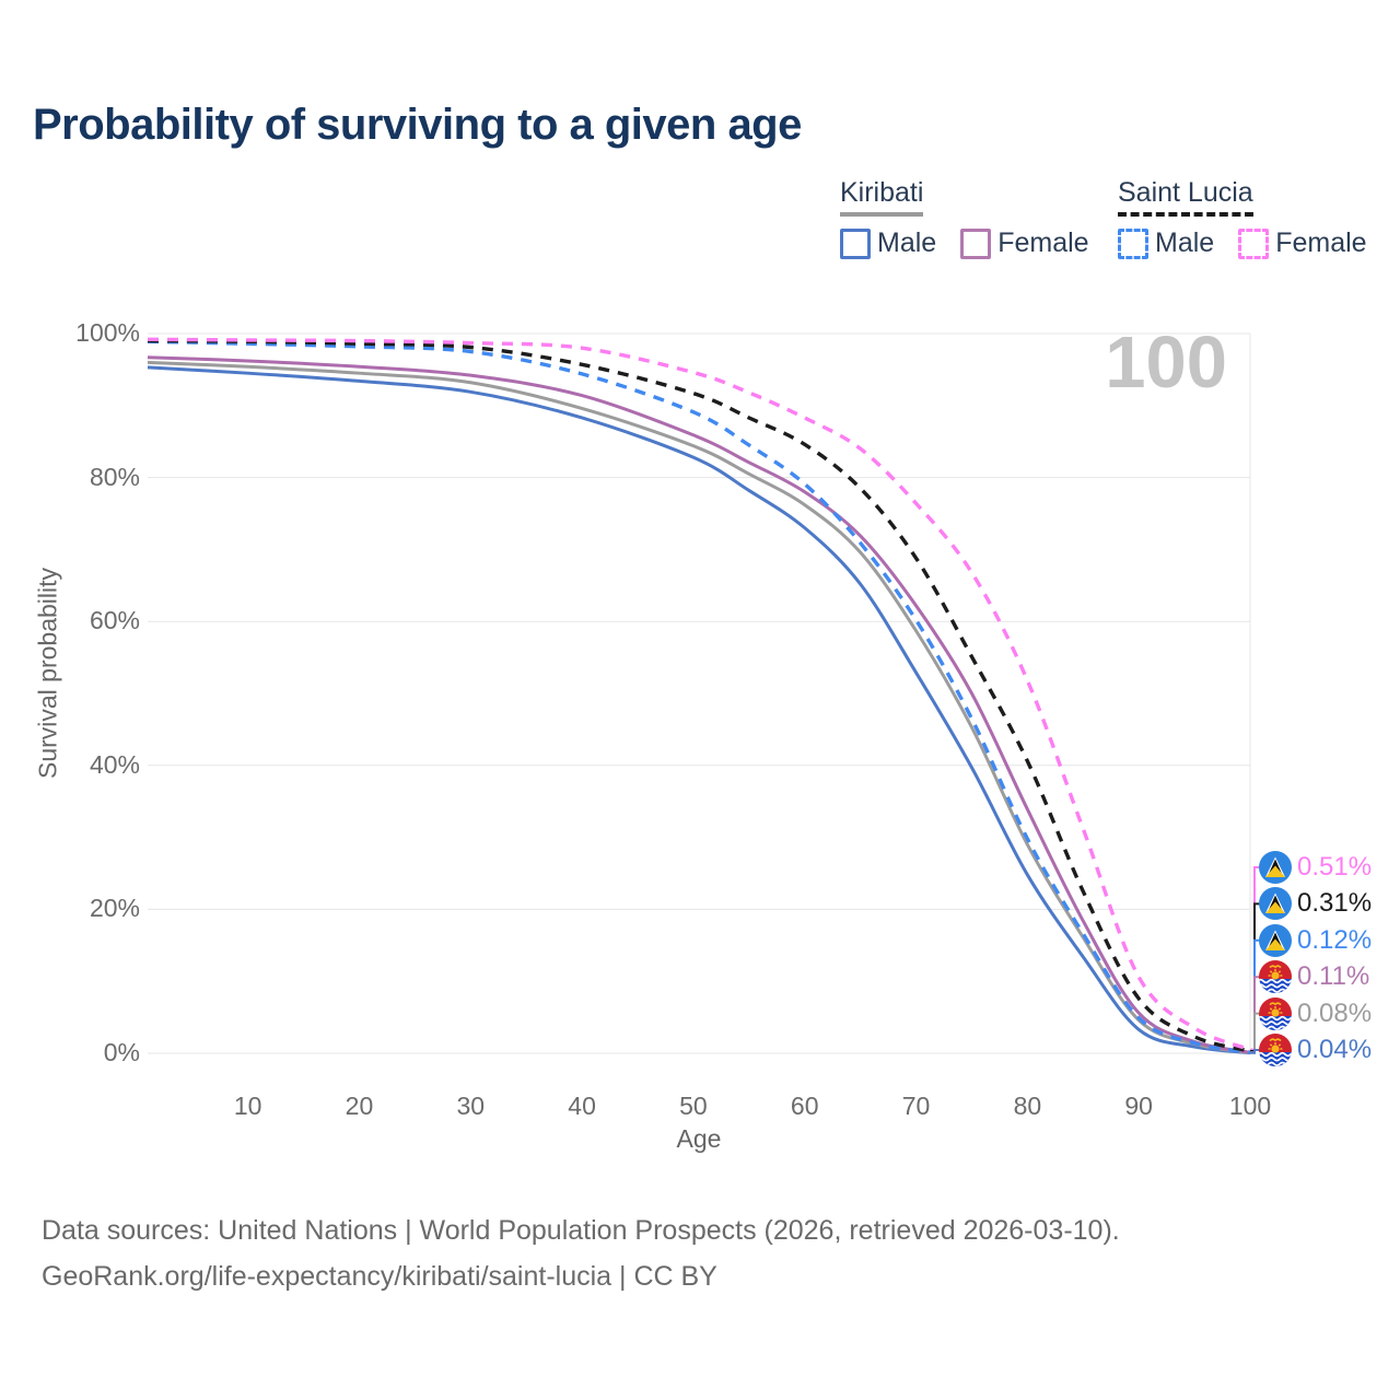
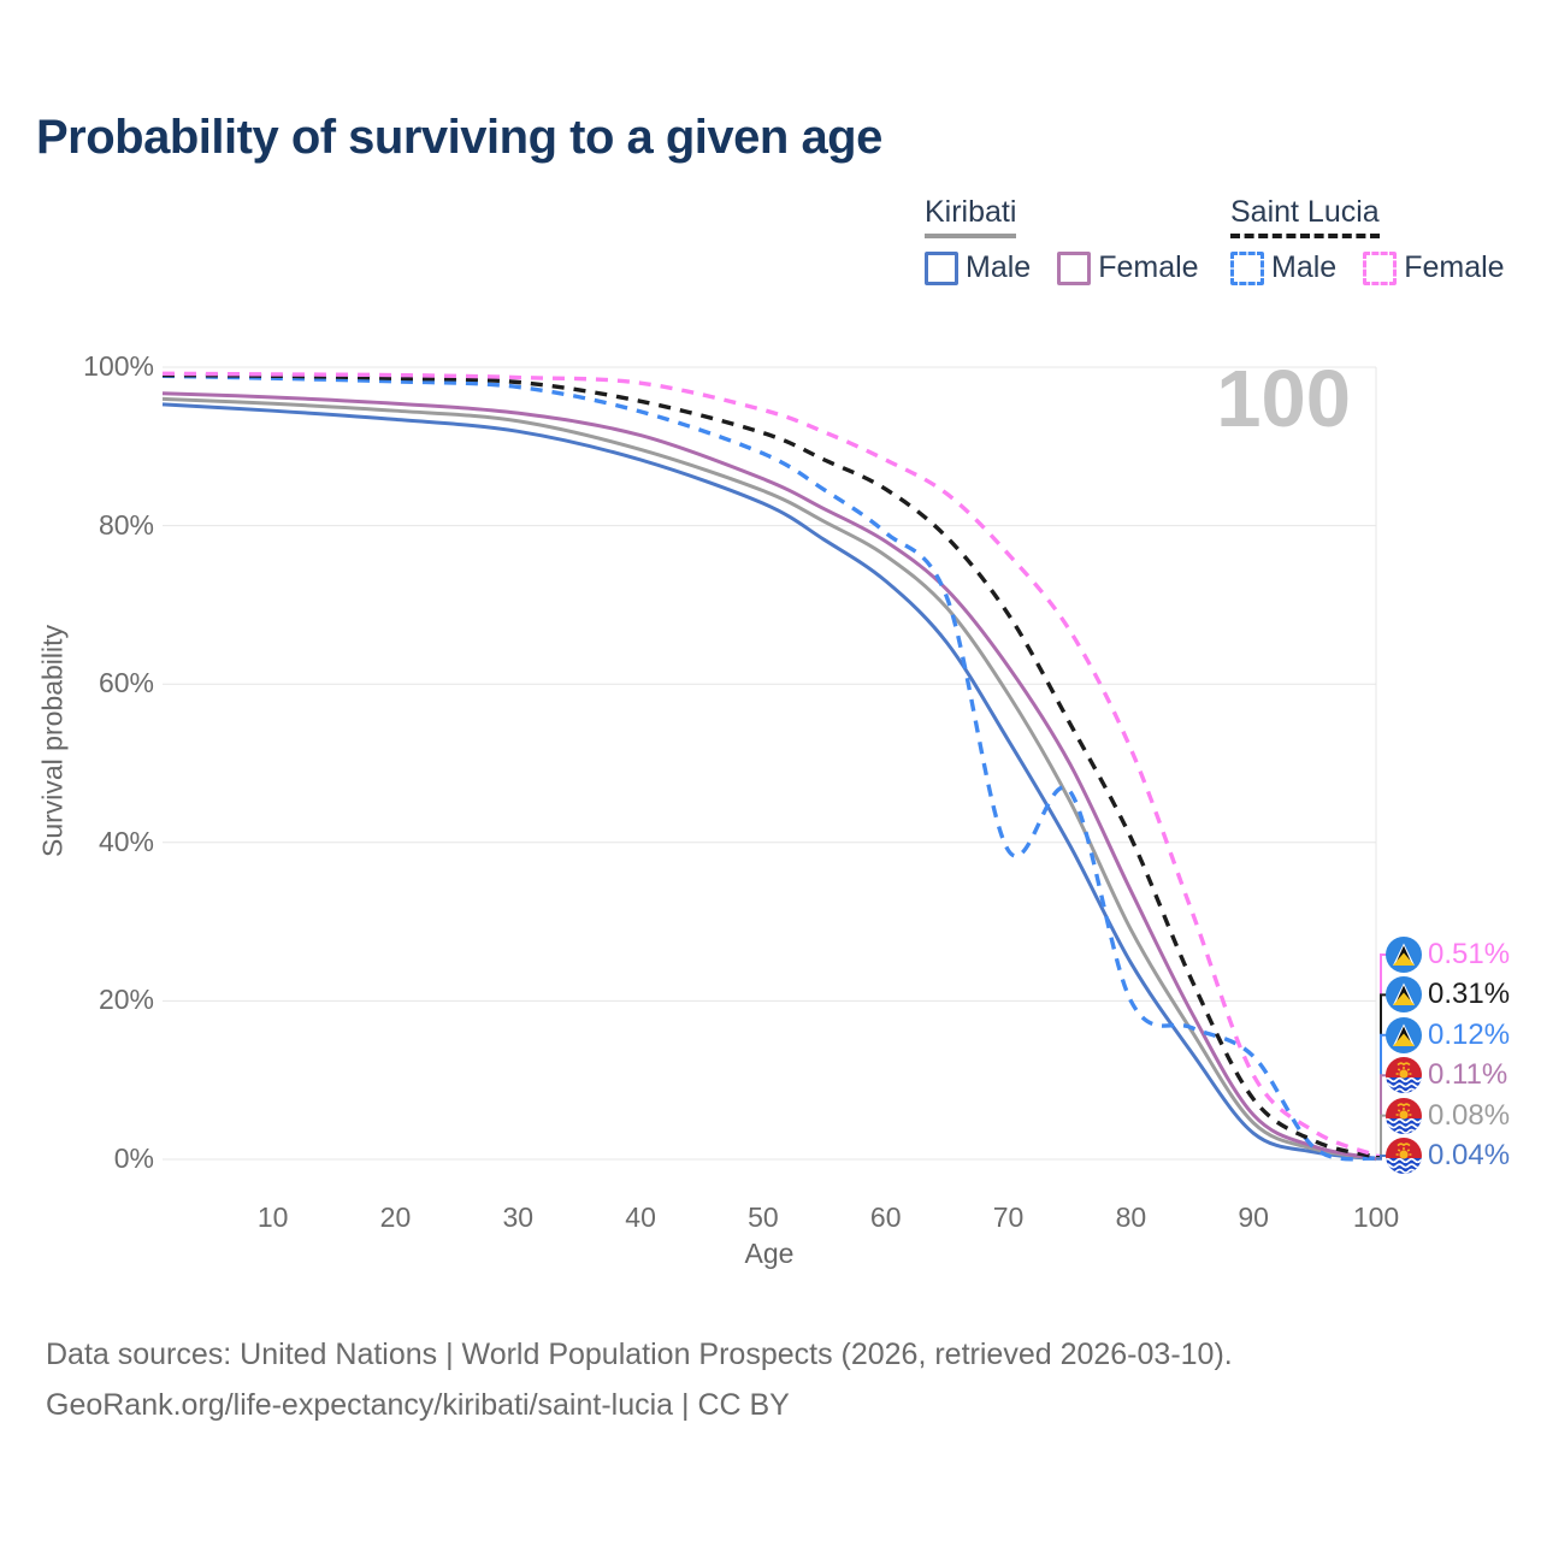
Saint Lucia Male/70: 60% -> 39%
Saint Lucia Male/80: 30% -> 20%
Saint Lucia Male/90: 5% -> 13%
